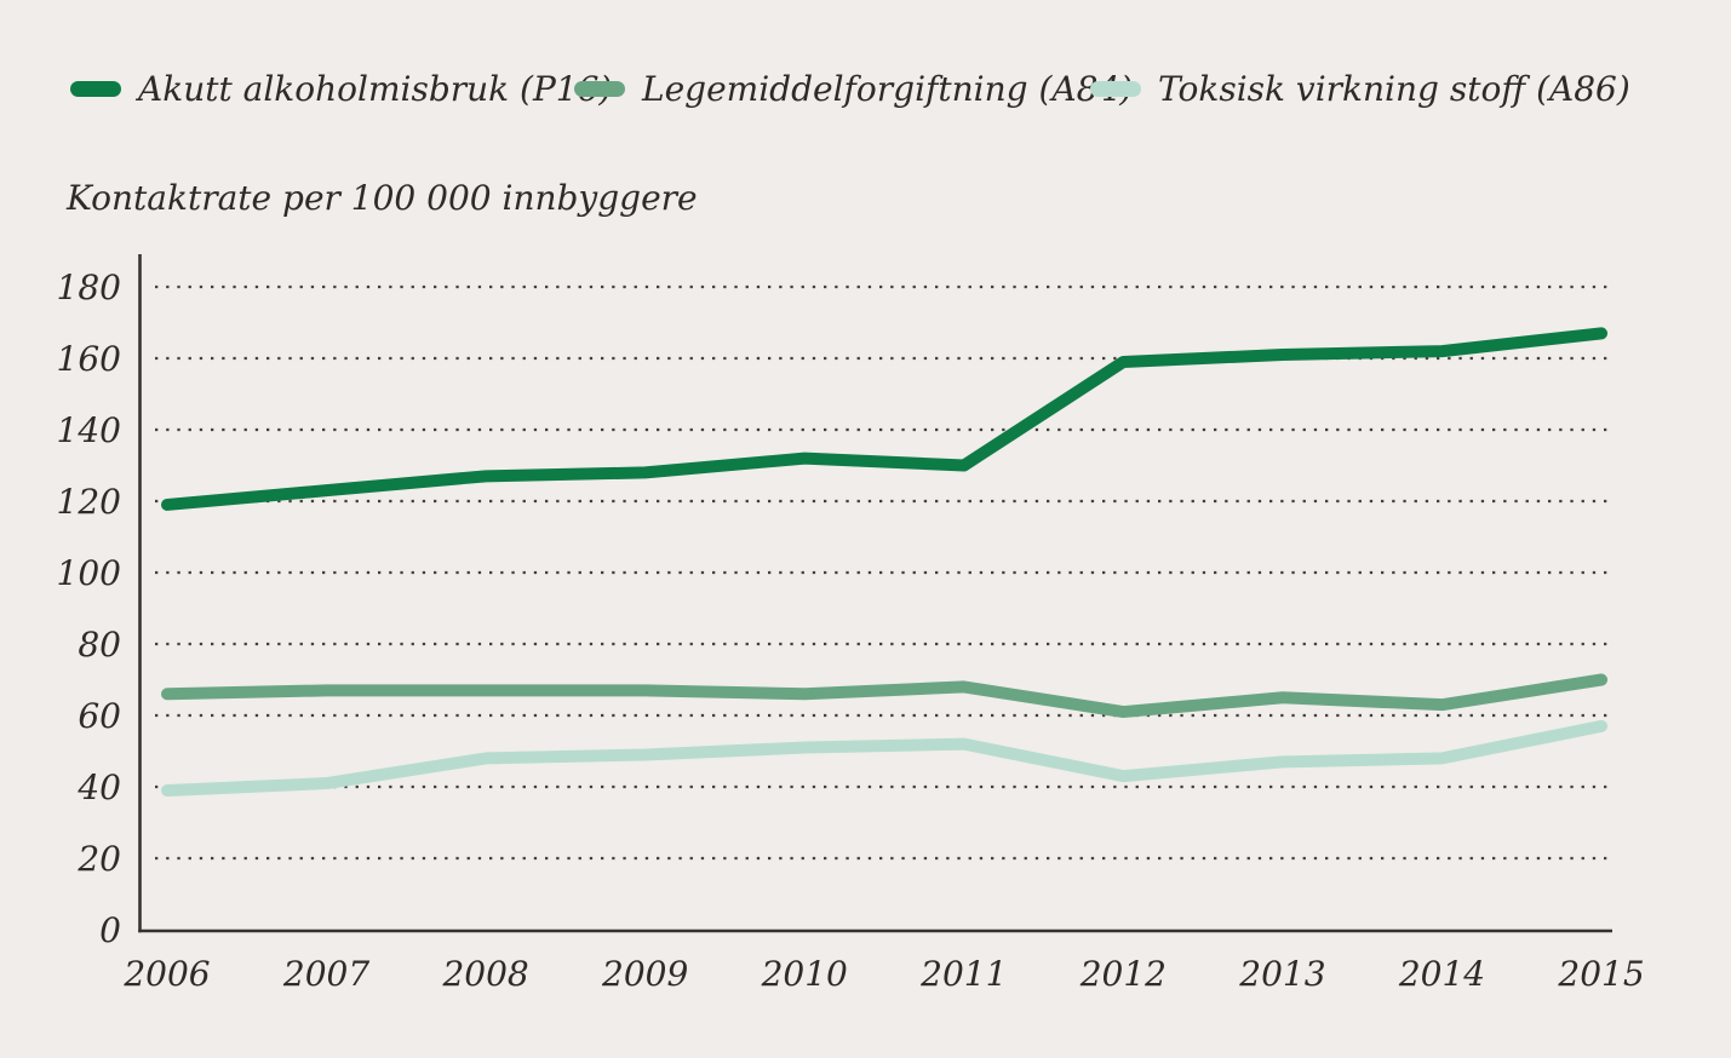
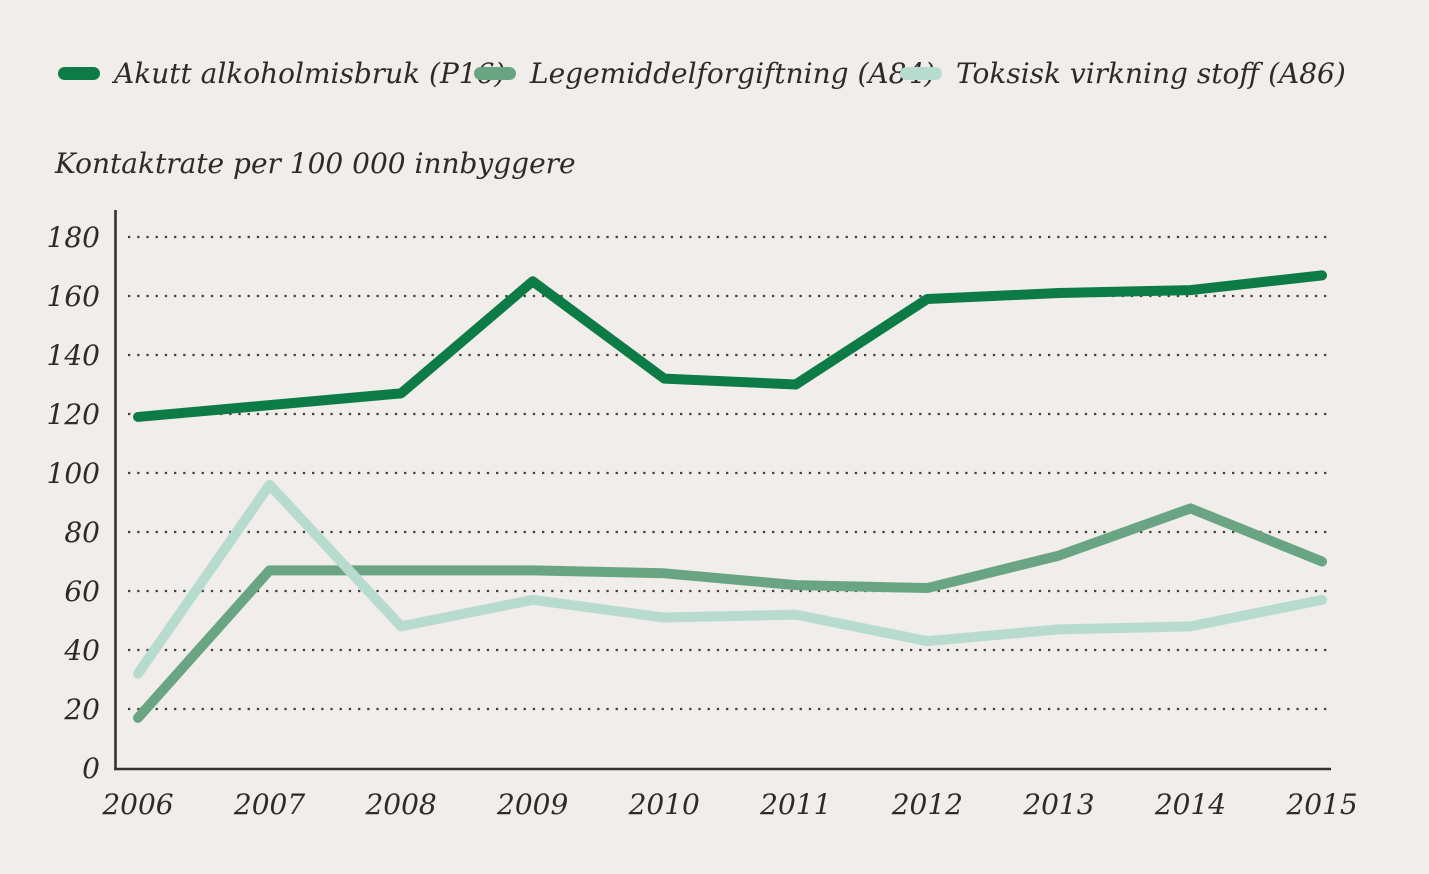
Legemiddelforgiftning (A84)/2006: 66 -> 17
Toksisk virkning stoff (A86)/2006: 39 -> 32
Toksisk virkning stoff (A86)/2007: 41 -> 96
Akutt alkoholmisbruk (P16)/2009: 128 -> 165
Toksisk virkning stoff (A86)/2009: 49 -> 57
Legemiddelforgiftning (A84)/2011: 68 -> 62
Legemiddelforgiftning (A84)/2013: 65 -> 72
Legemiddelforgiftning (A84)/2014: 63 -> 88
